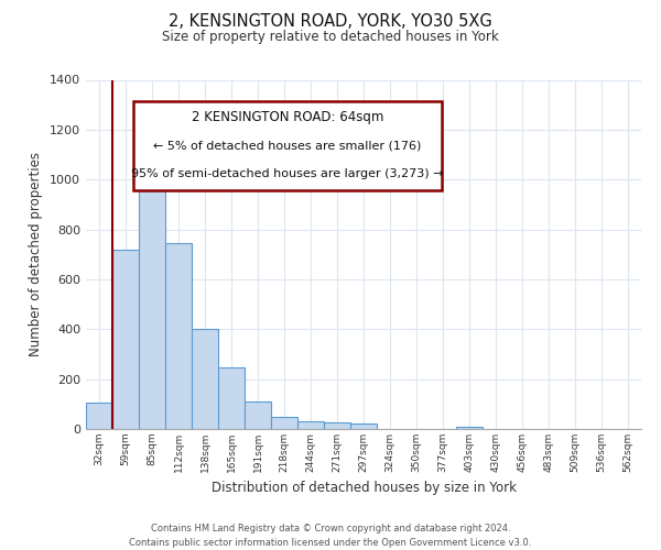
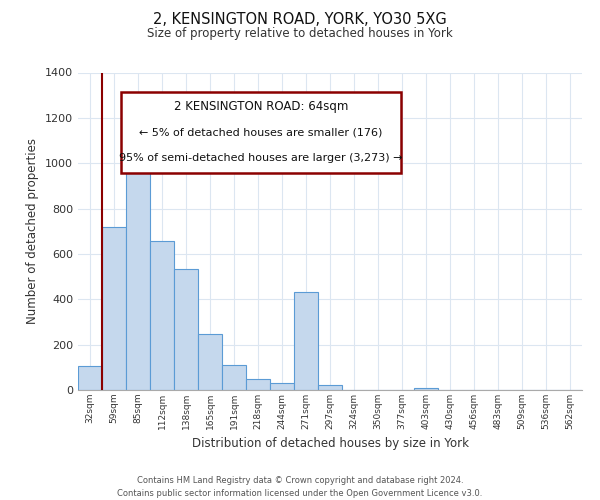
112sqm: 745 -> 655
138sqm: 400 -> 535
271sqm: 27 -> 430
